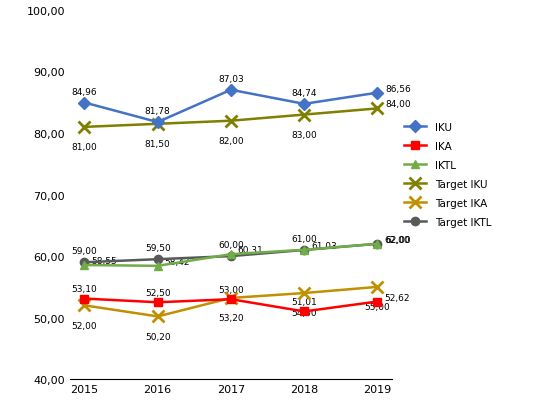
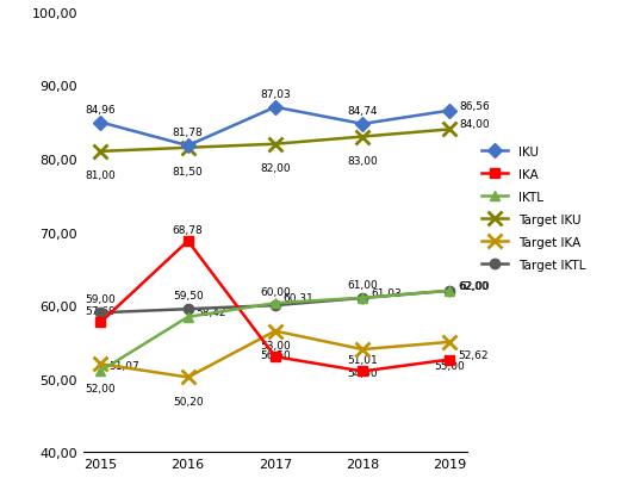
IKA/2015: 53,10 -> 57,69
IKTL/2015: 58,55 -> 51,07
IKA/2016: 52,50 -> 68,78
Target IKA/2017: 53,20 -> 56,50
